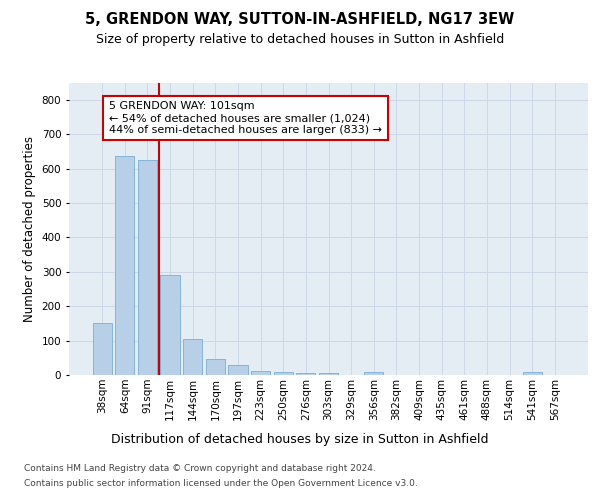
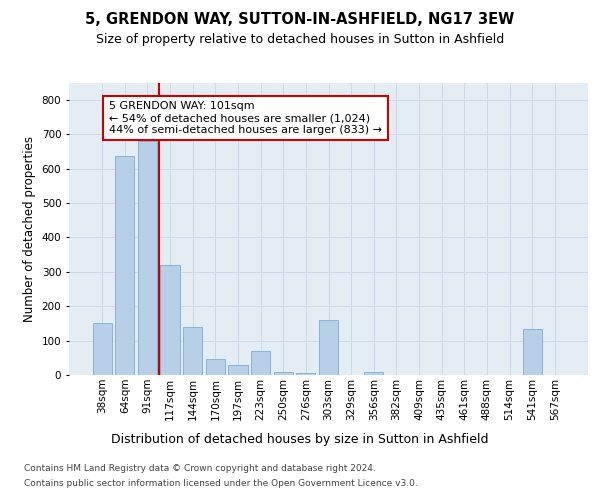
91sqm: 625 -> 680
117sqm: 290 -> 320
144sqm: 105 -> 140
223sqm: 12 -> 70
303sqm: 7 -> 160
541sqm: 10 -> 135
